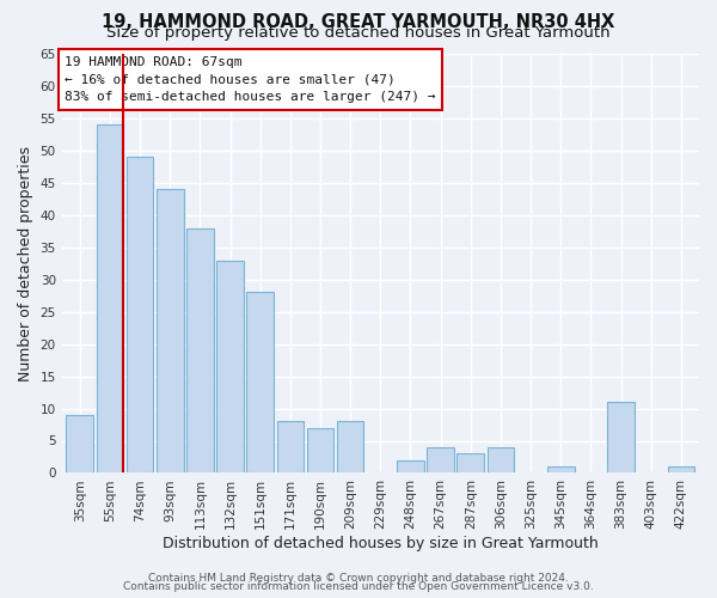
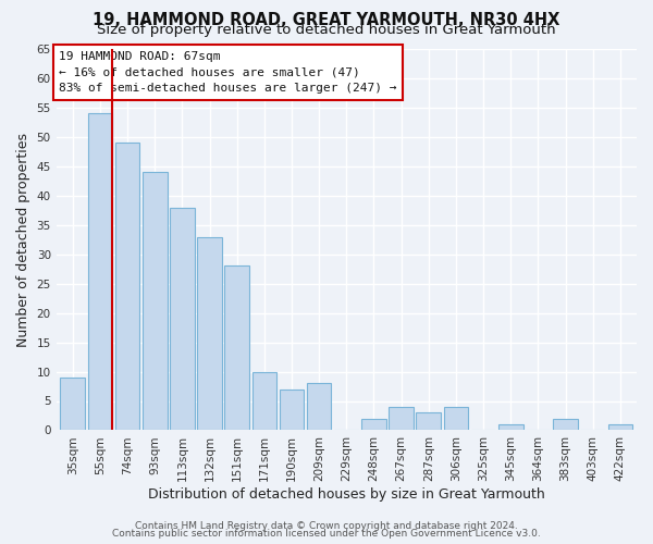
171sqm: 8 -> 10
383sqm: 11 -> 2
